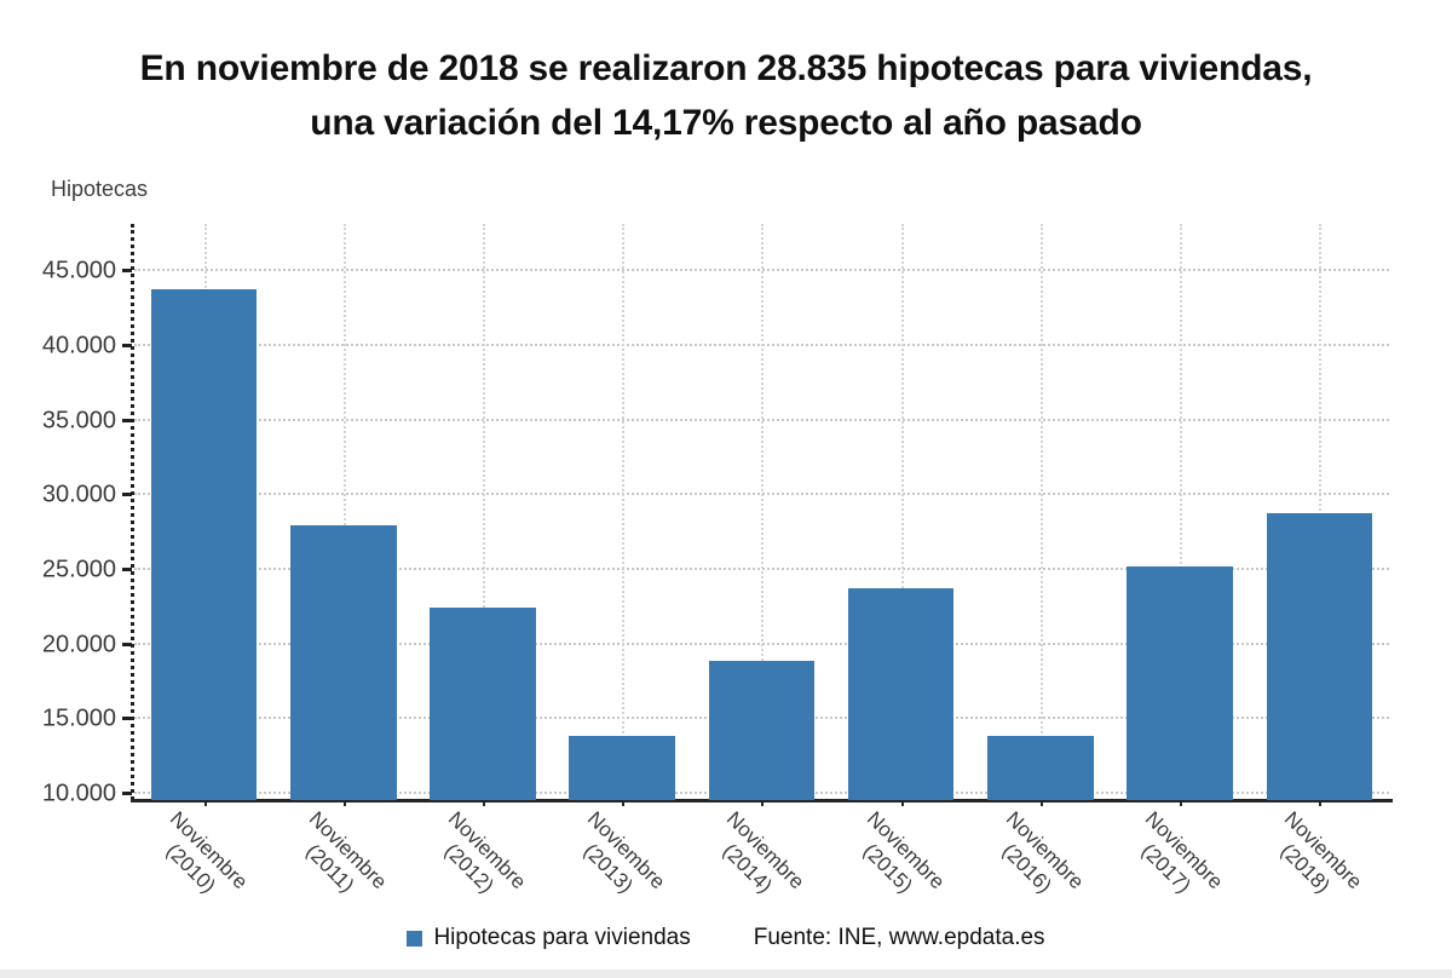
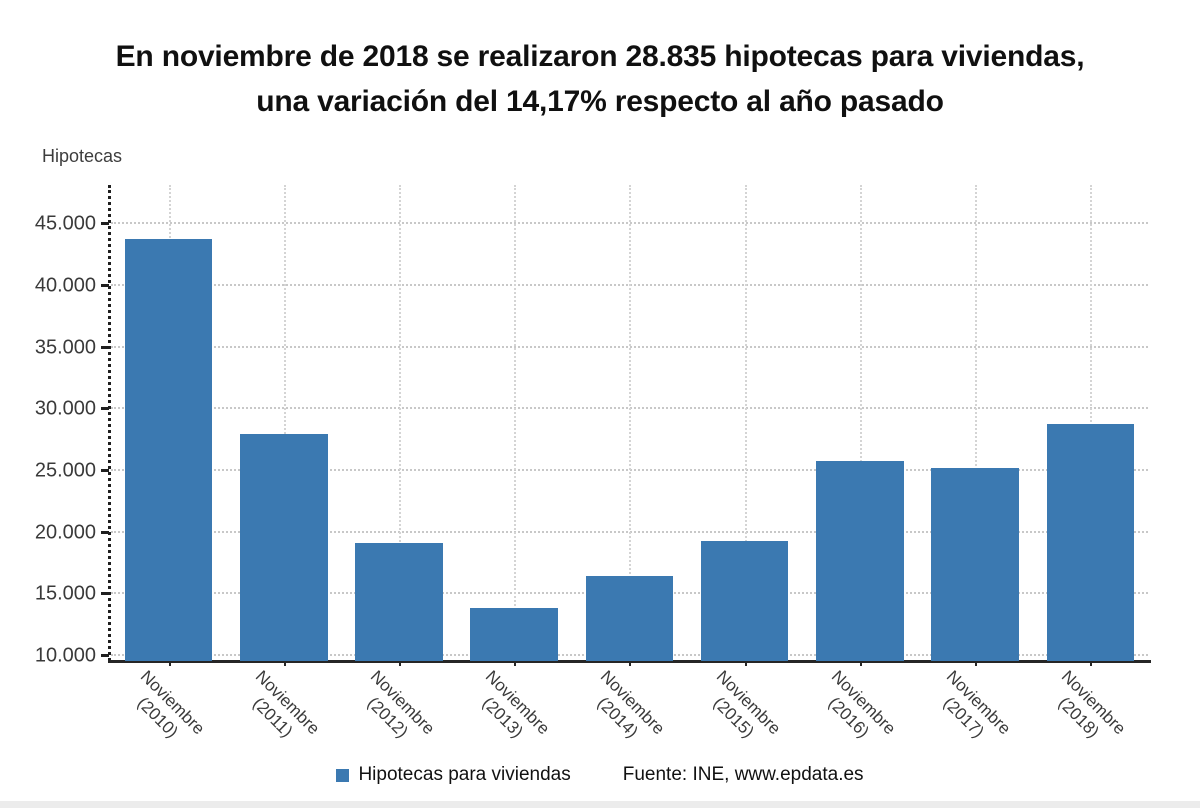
Noviembre (2012): 22500 -> 19200
Noviembre (2014): 18900 -> 16500
Noviembre (2015): 23800 -> 19300
Noviembre (2016): 13900 -> 25800
